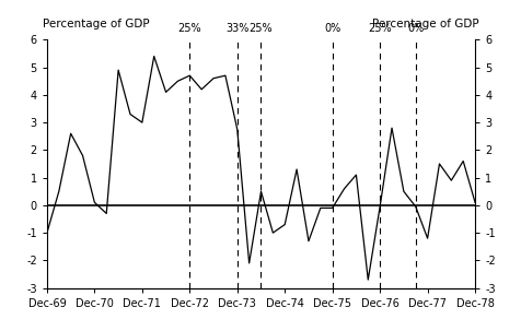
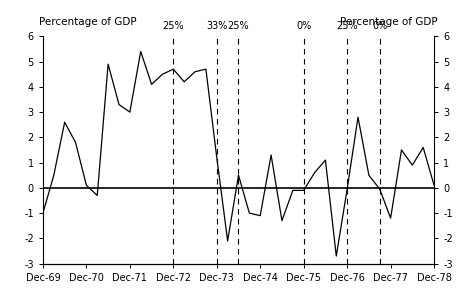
Dec-73: 2.75 -> 1.20
Dec-74: -0.70 -> -1.10
